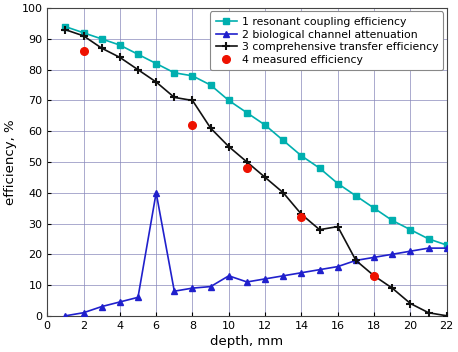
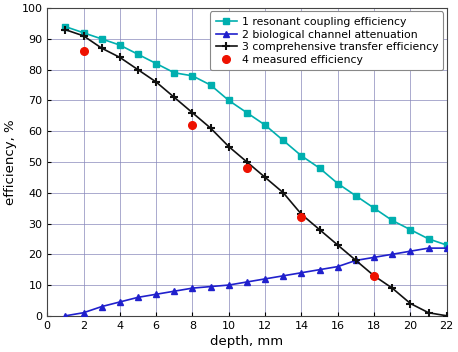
2 biological channel attenuation/6: 40.0 -> 7.0
3 comprehensive transfer efficiency/8: 70 -> 66
2 biological channel attenuation/10: 13.0 -> 10.0
3 comprehensive transfer efficiency/16: 29 -> 23
